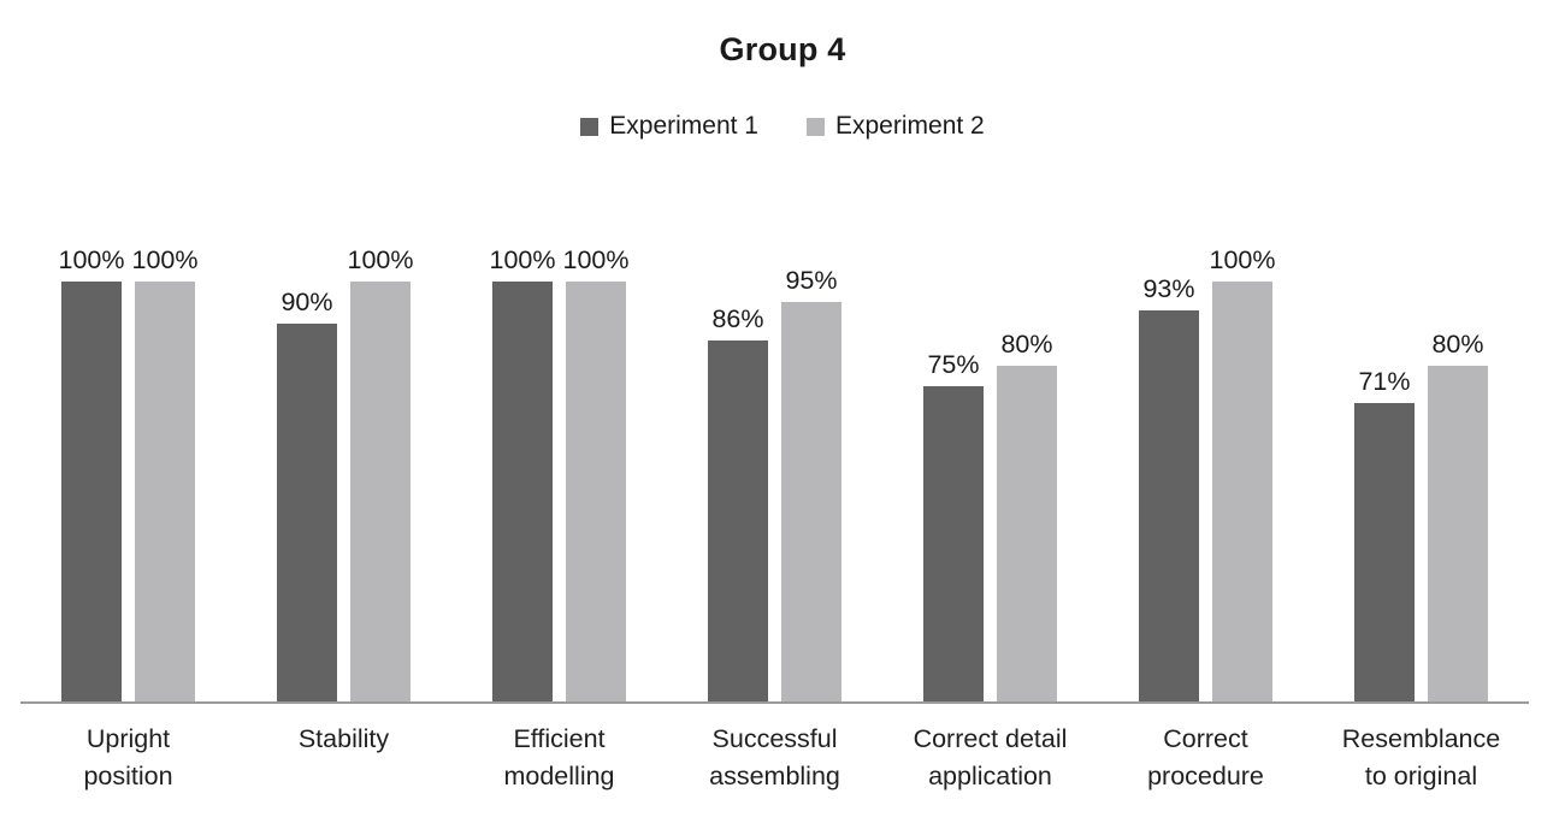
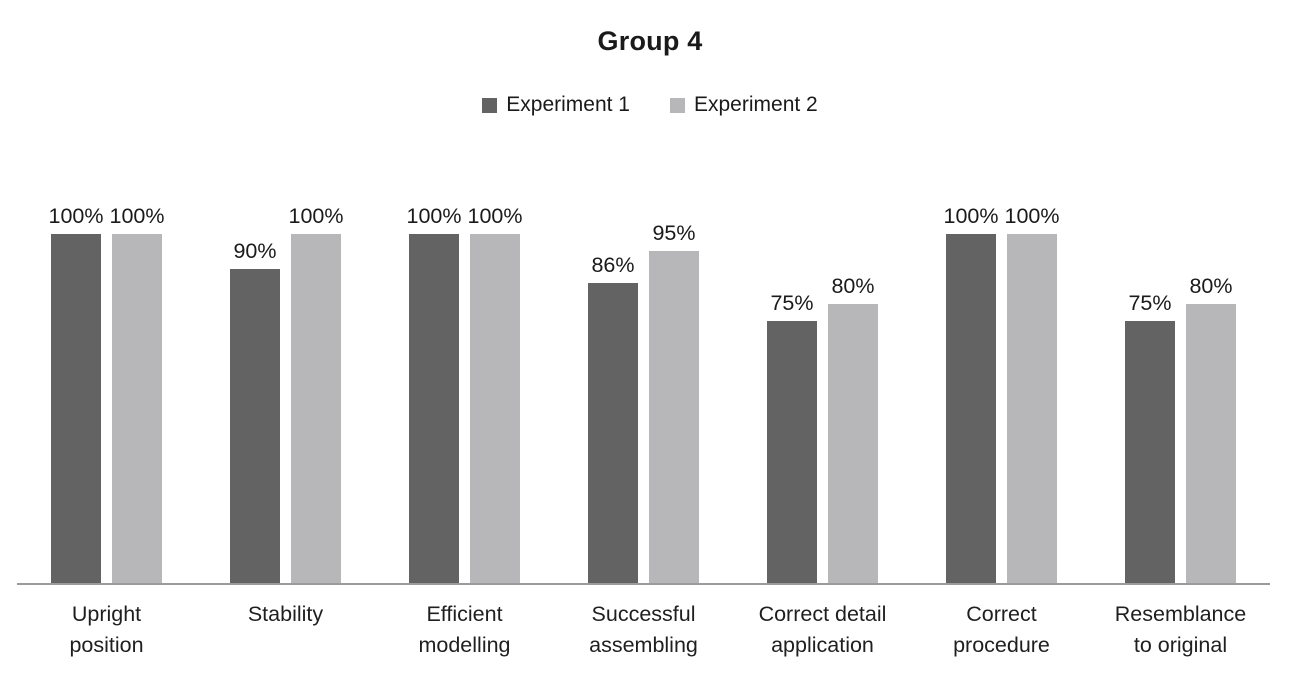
Experiment 1/Correct procedure: 93% -> 100%
Experiment 1/Resemblance to original: 71% -> 75%
